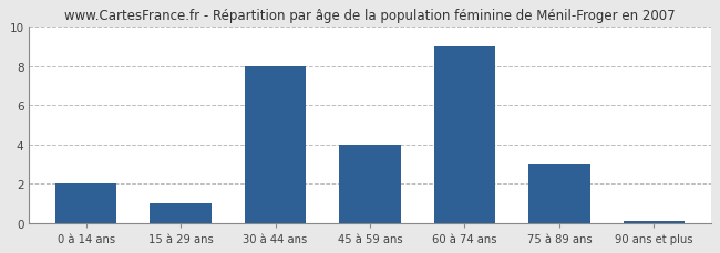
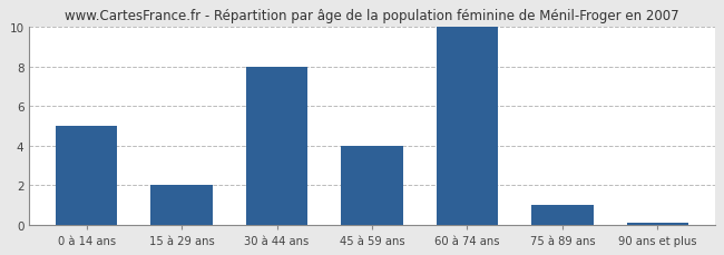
0 à 14 ans: 2.0 -> 5.0
15 à 29 ans: 1.0 -> 2.0
60 à 74 ans: 9.0 -> 10.0
75 à 89 ans: 3.0 -> 1.0
